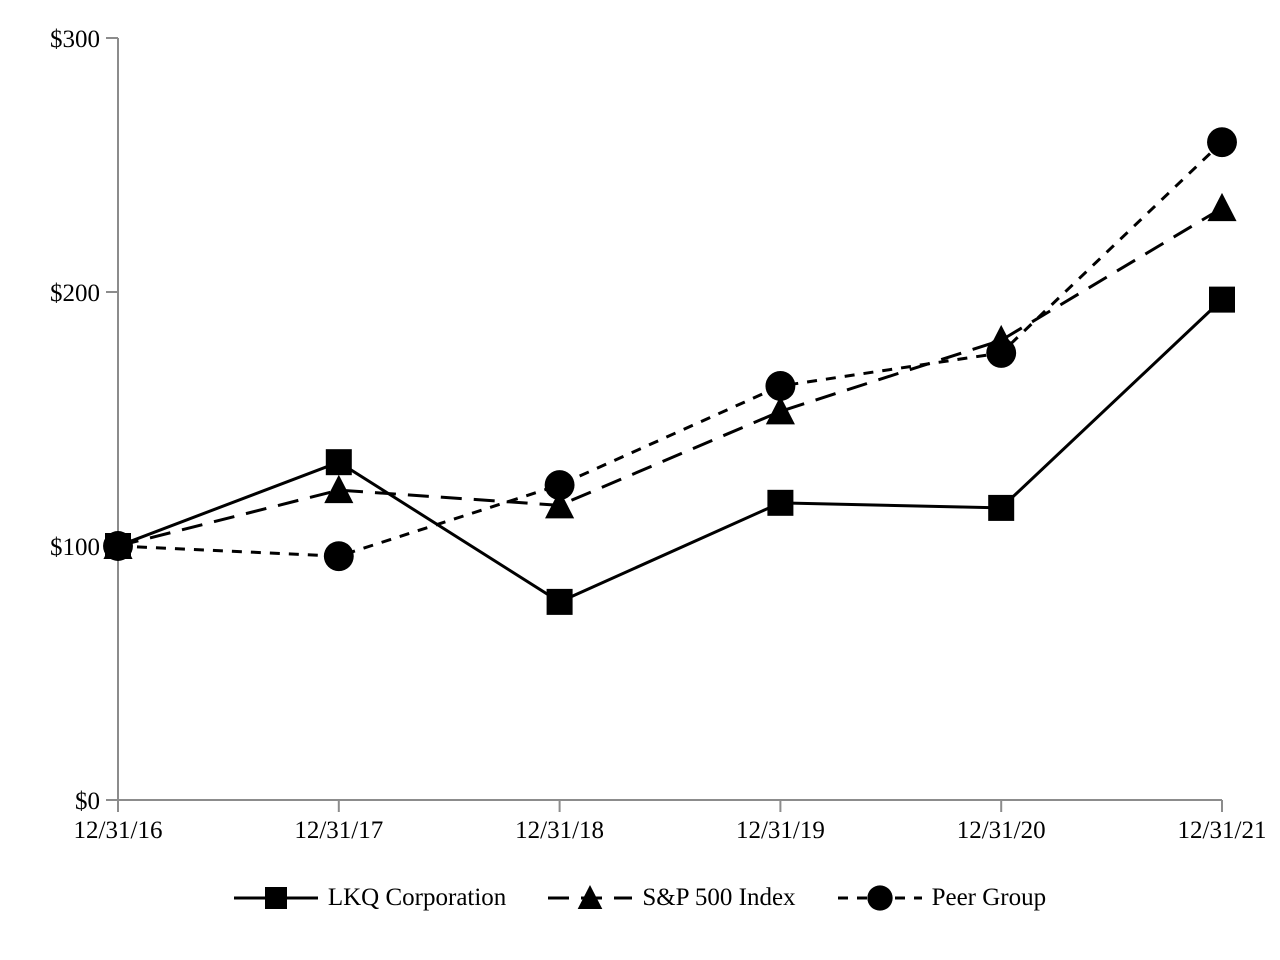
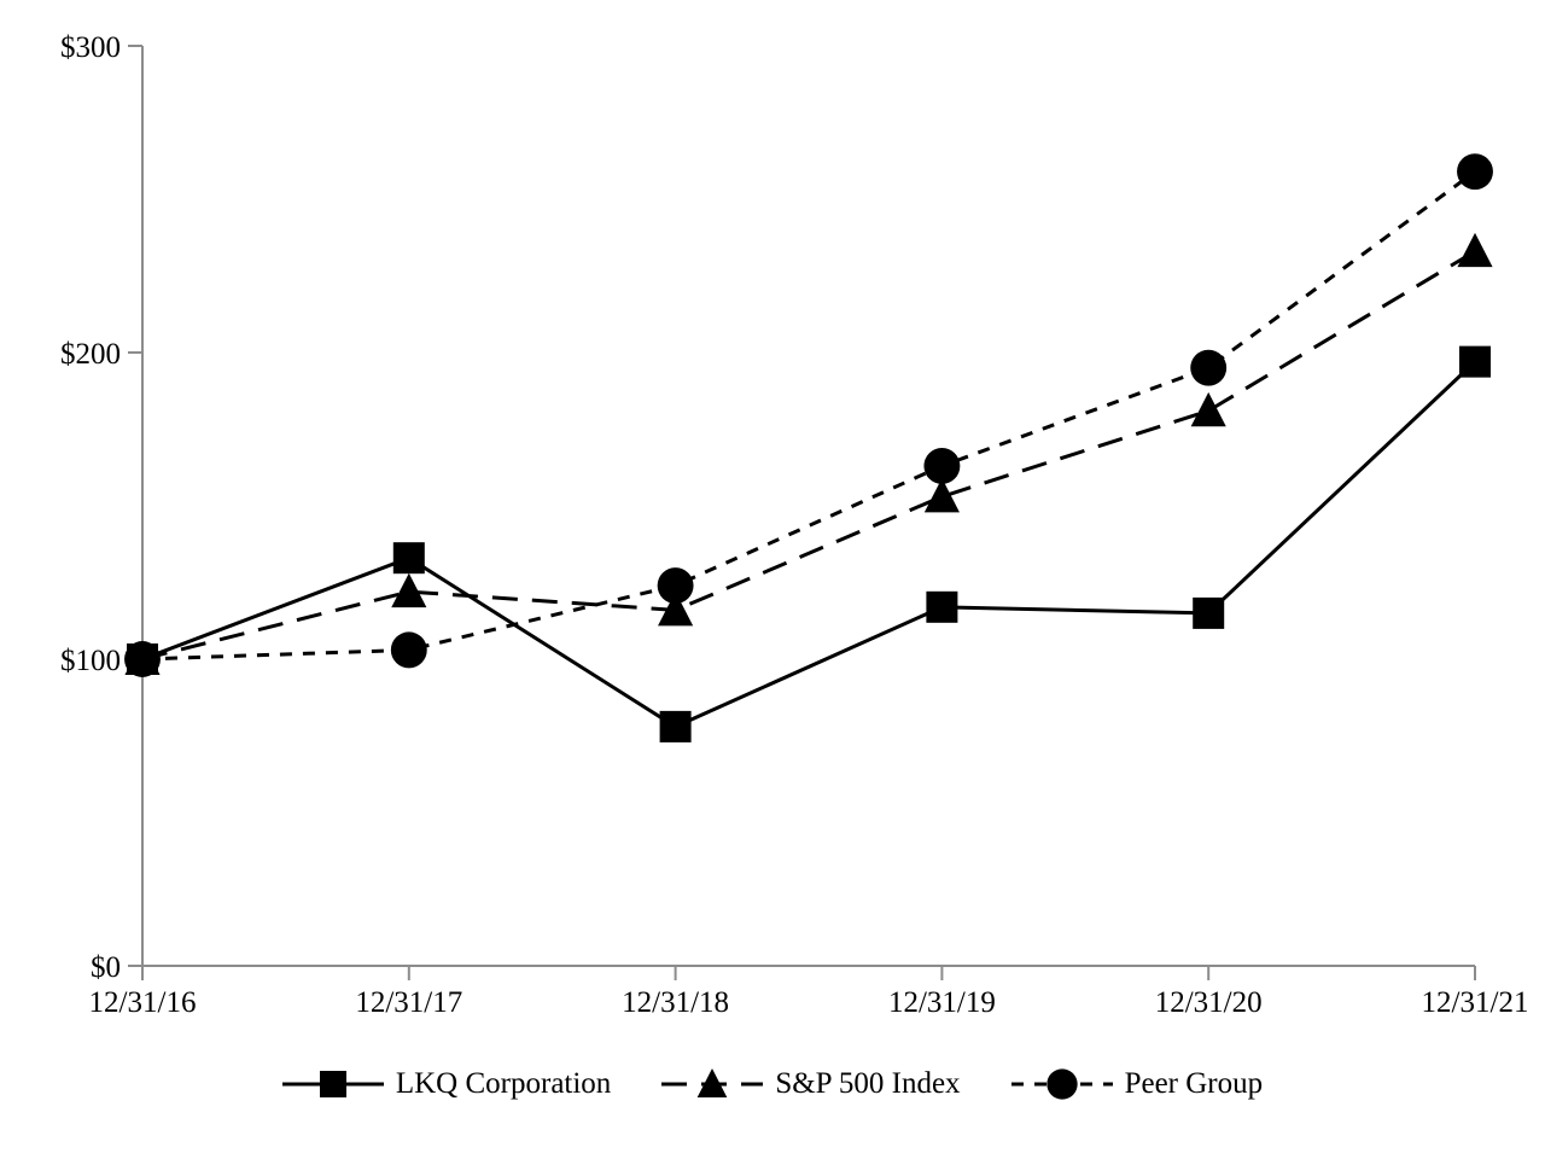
Peer Group/12/31/17: $96 -> $103
Peer Group/12/31/20: $176 -> $195
